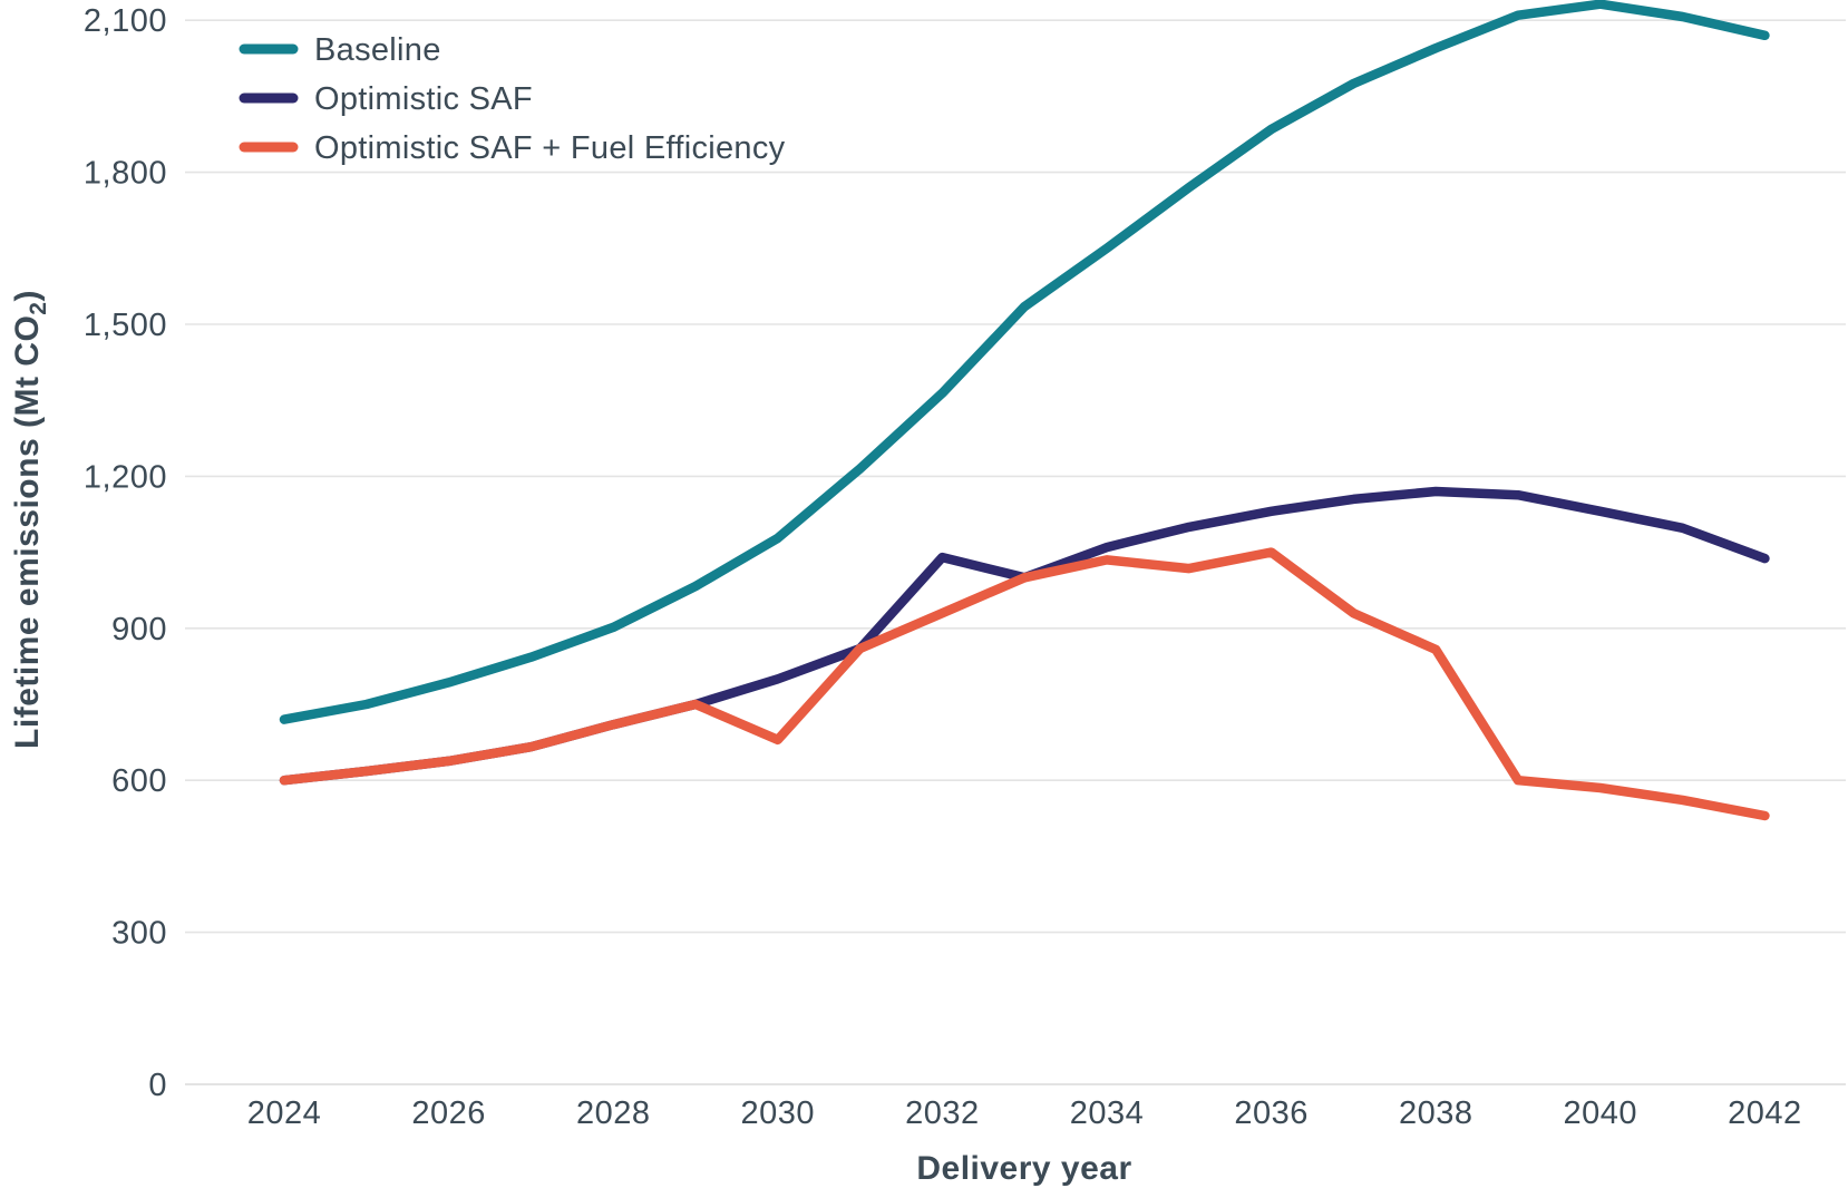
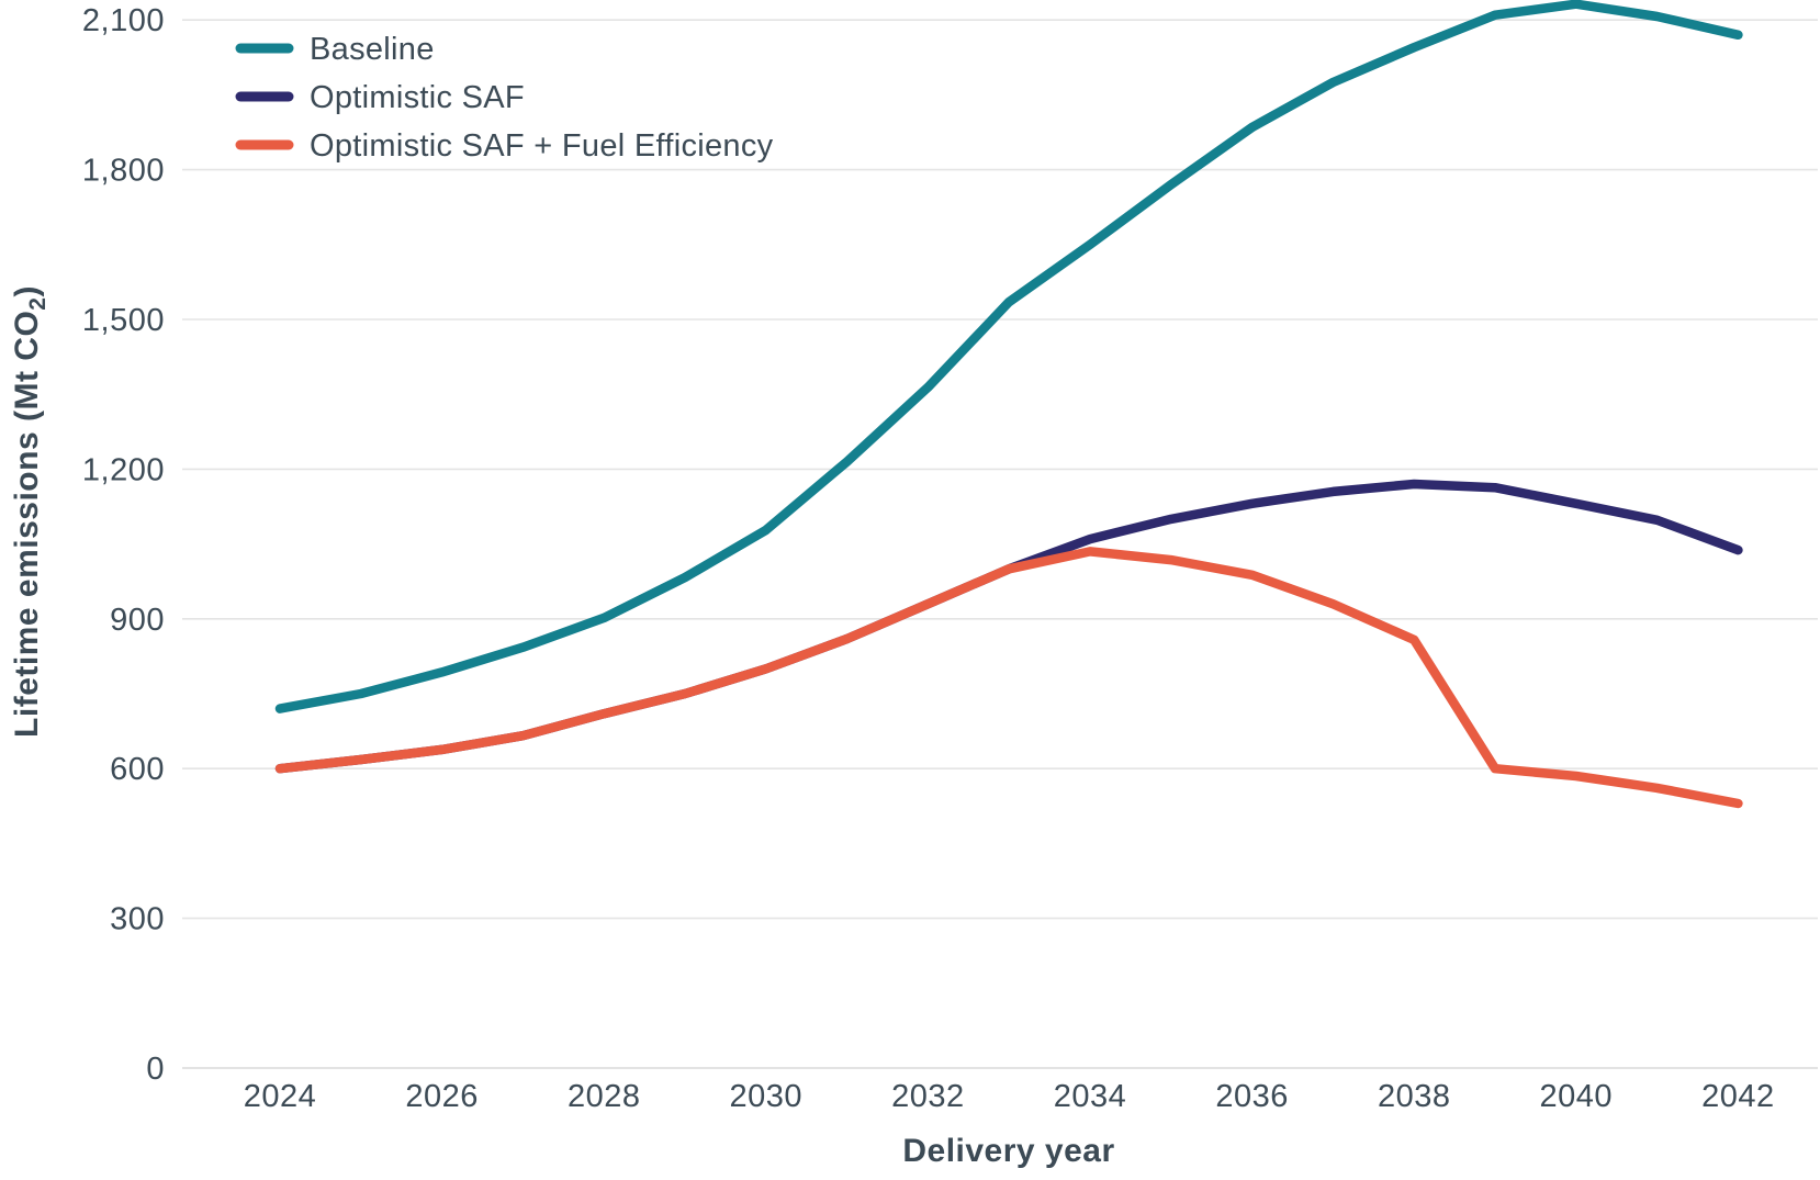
Optimistic SAF + Fuel Efficiency/2030: 680 -> 800
Optimistic SAF/2032: 1040 -> 930
Optimistic SAF + Fuel Efficiency/2036: 1050 -> 990
